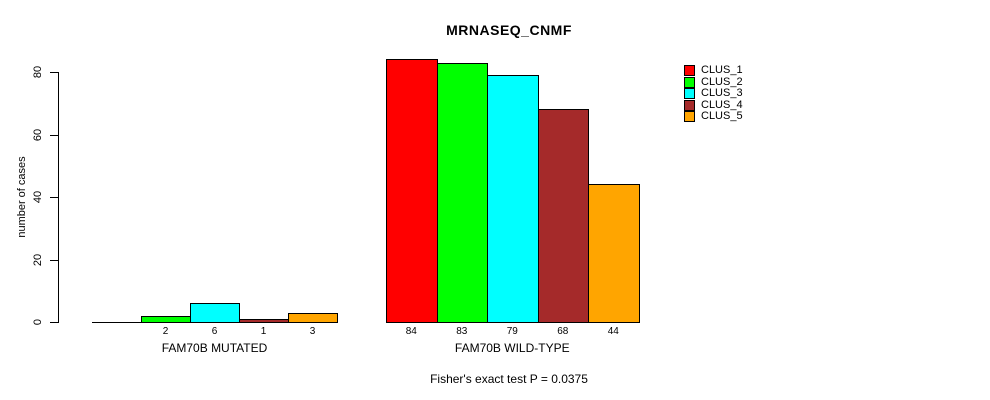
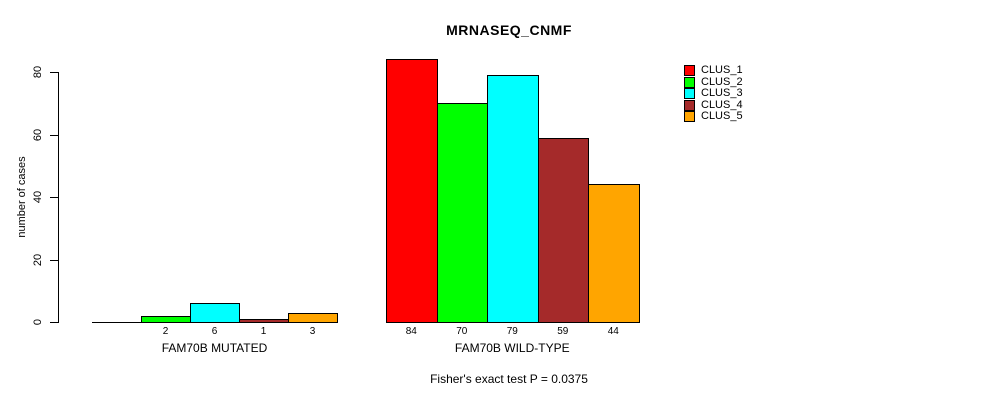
CLUS_2/FAM70B WILD-TYPE: 83 -> 70
CLUS_4/FAM70B WILD-TYPE: 68 -> 59
